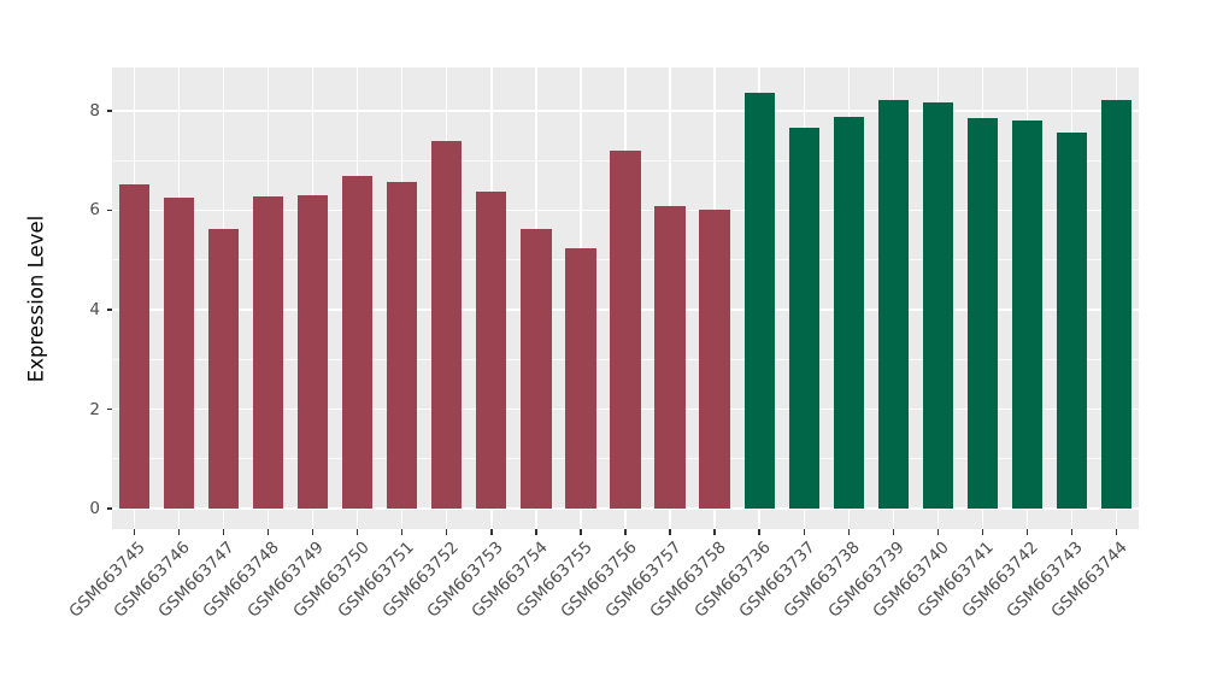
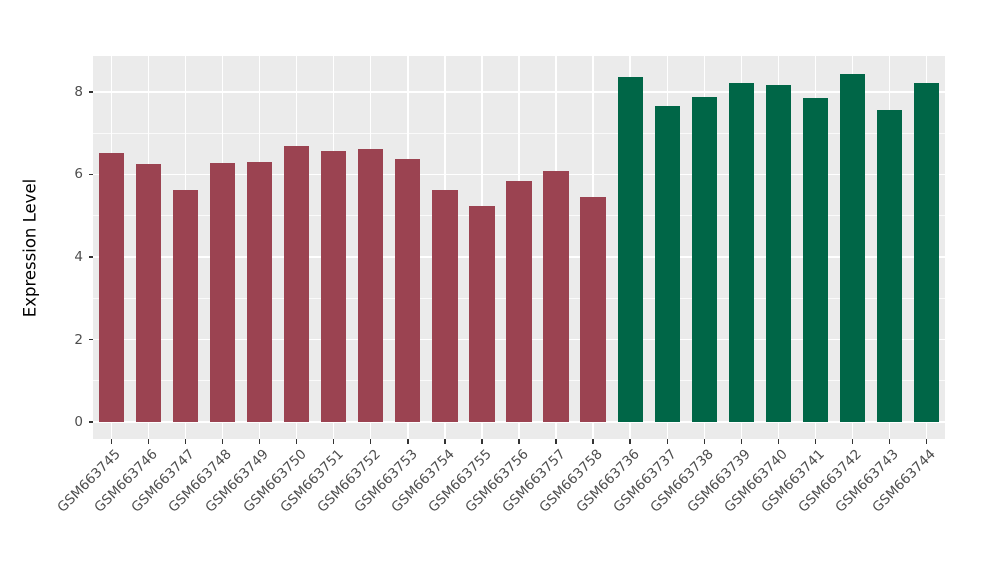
GSM663752: 7.4 -> 6.6
GSM663756: 7.2 -> 5.8
GSM663758: 6.0 -> 5.5
GSM663742: 7.8 -> 8.4
